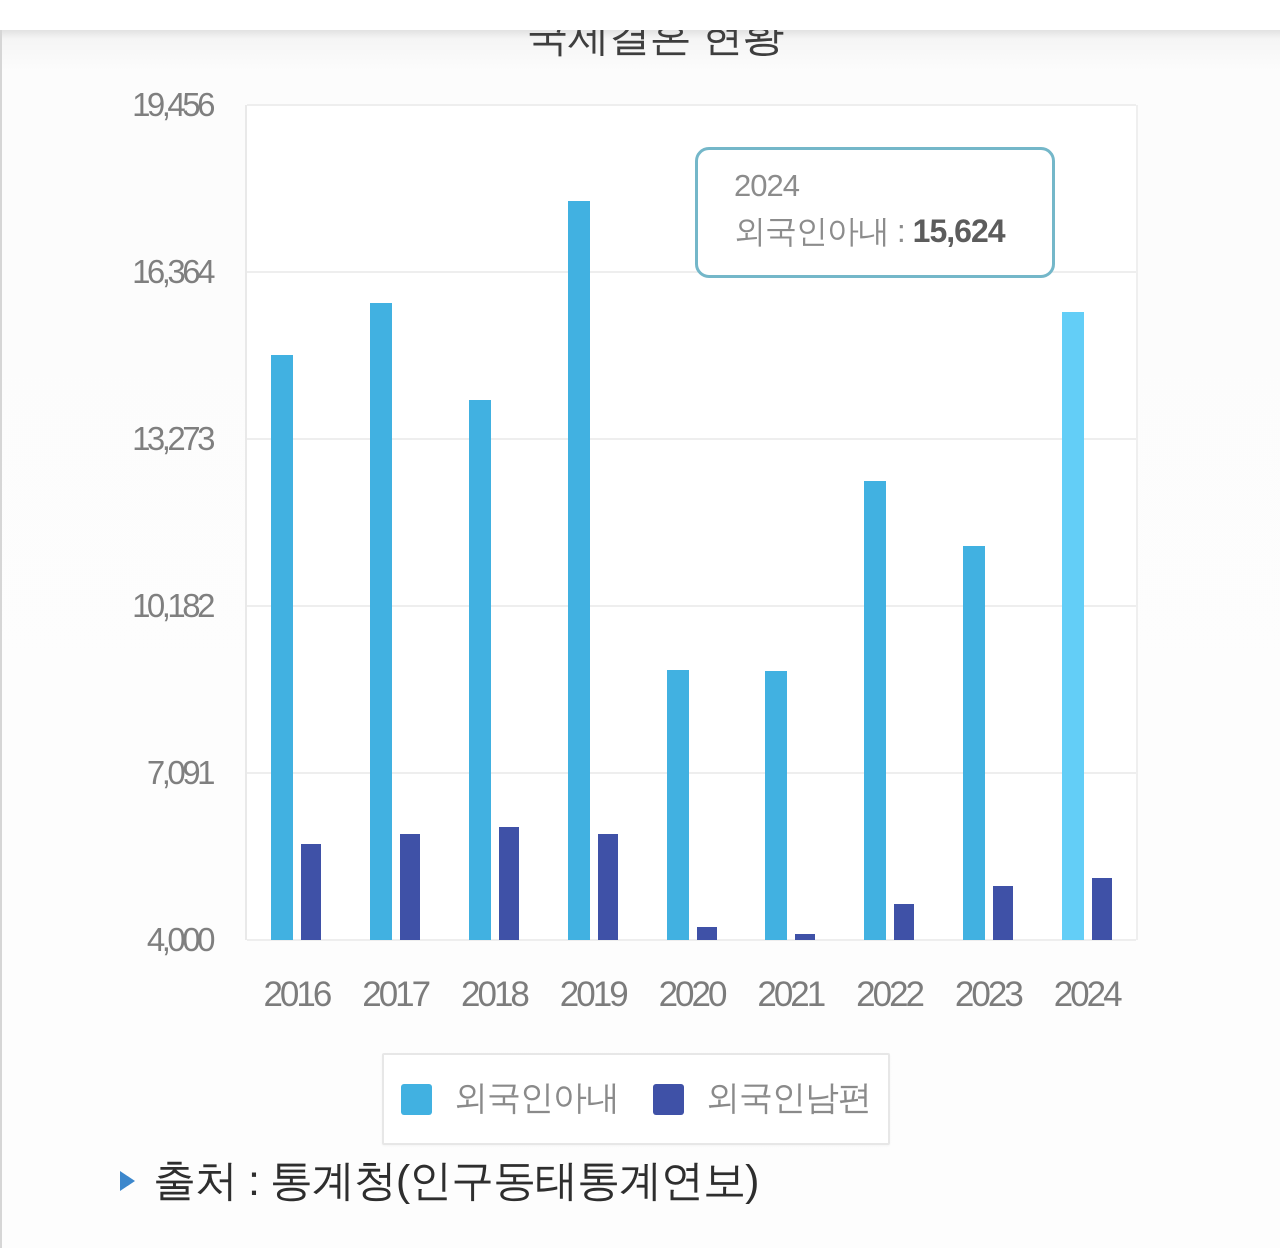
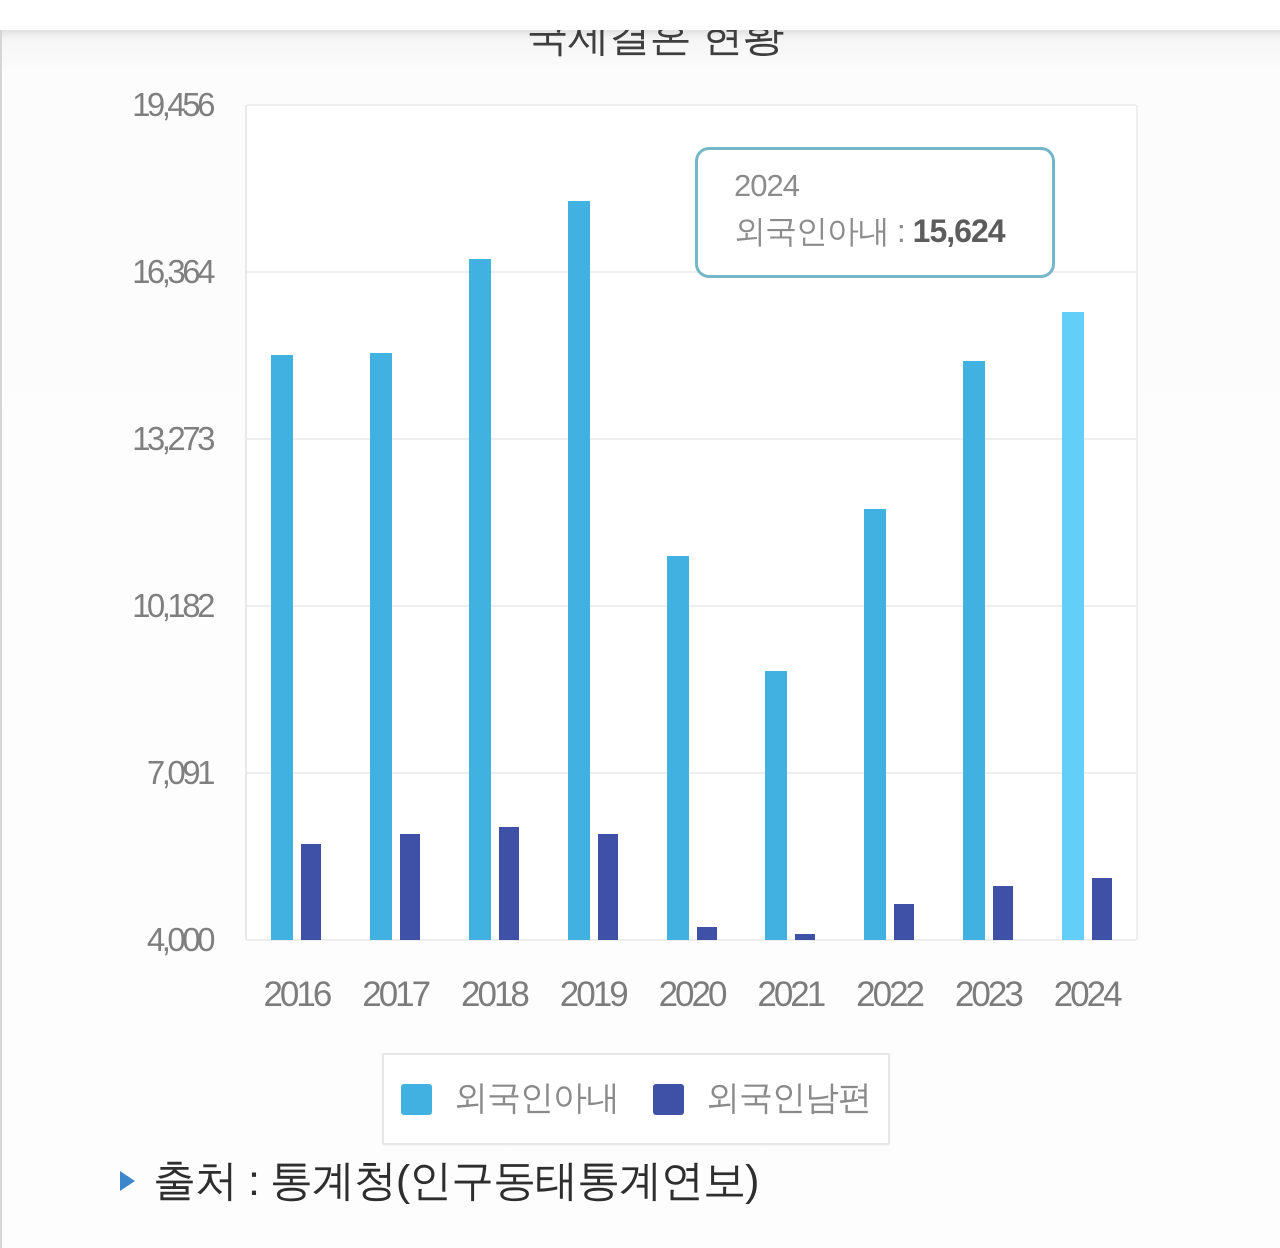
외국인아내/2017: 15800 -> 14900
외국인아내/2018: 14000 -> 16600
외국인아내/2020: 9000 -> 11100
외국인아내/2022: 12500 -> 12000
외국인아내/2023: 11300 -> 14700
